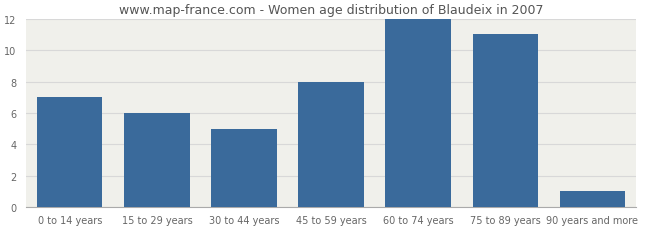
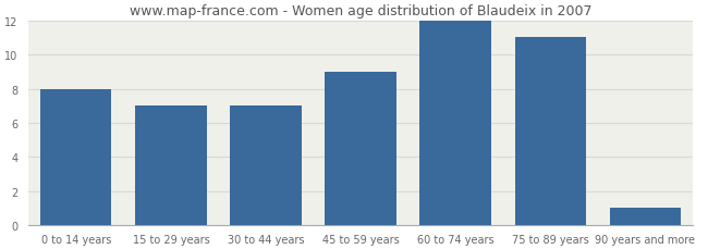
0 to 14 years: 7 -> 8
15 to 29 years: 6 -> 7
30 to 44 years: 5 -> 7
45 to 59 years: 8 -> 9
